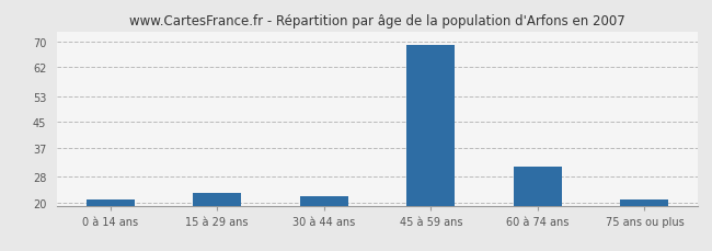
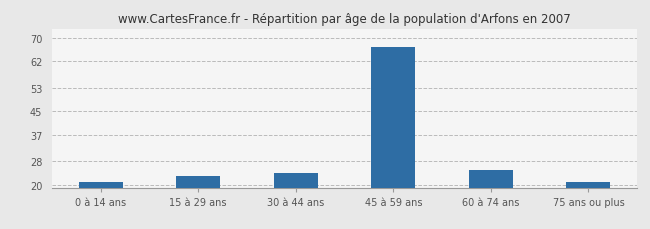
30 à 44 ans: 22 -> 24
45 à 59 ans: 69 -> 67
60 à 74 ans: 31 -> 25
